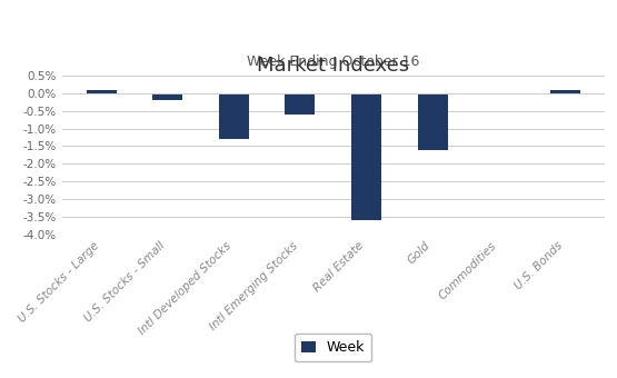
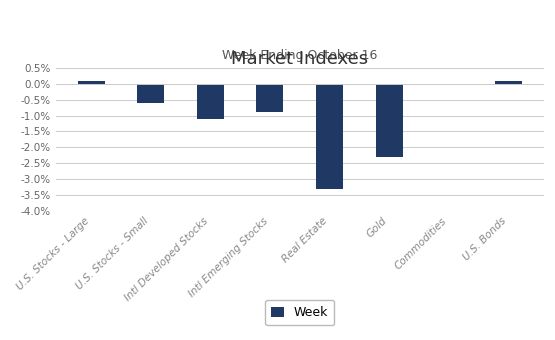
U.S. Stocks - Small: -0.2% -> -0.6%
Intl Developed Stocks: -1.3% -> -1.1%
Intl Emerging Stocks: -0.6% -> -0.9%
Real Estate: -3.6% -> -3.3%
Gold: -1.6% -> -2.3%
